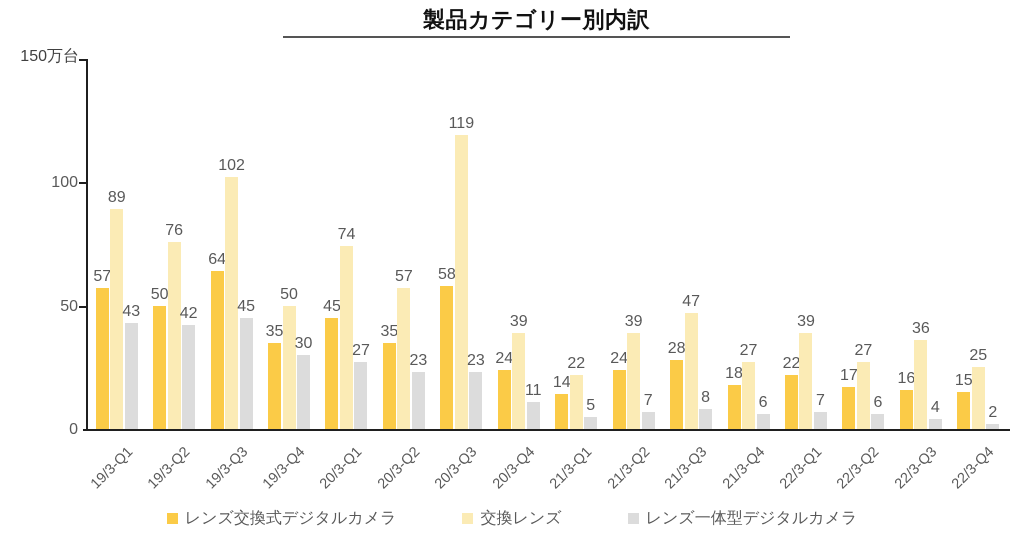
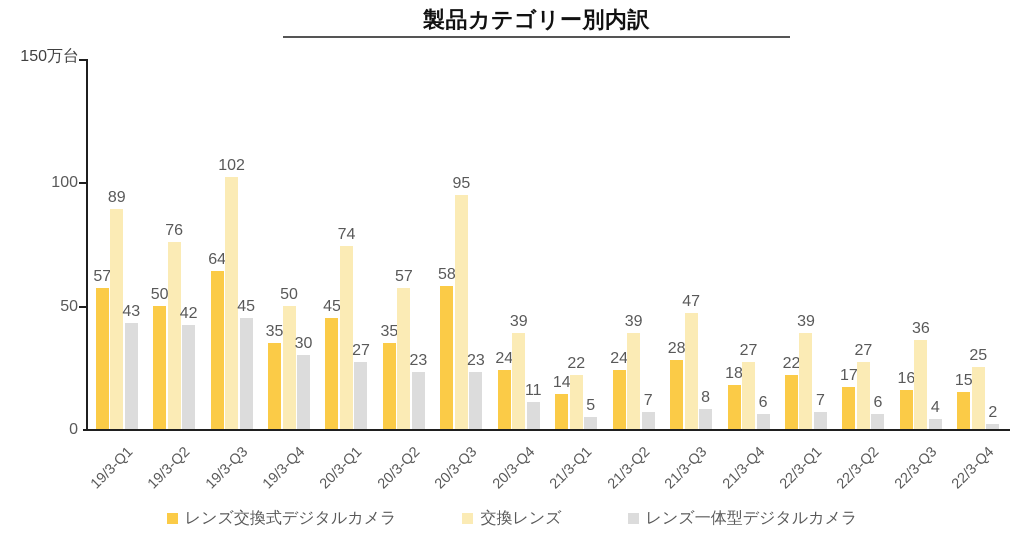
交換レンズ/20/3-Q3: 119 -> 95
